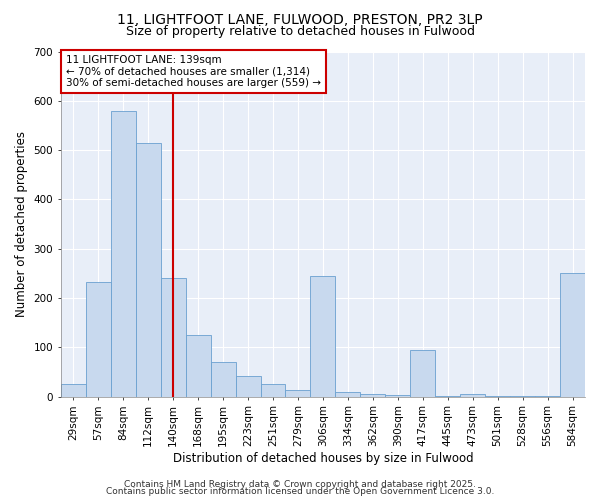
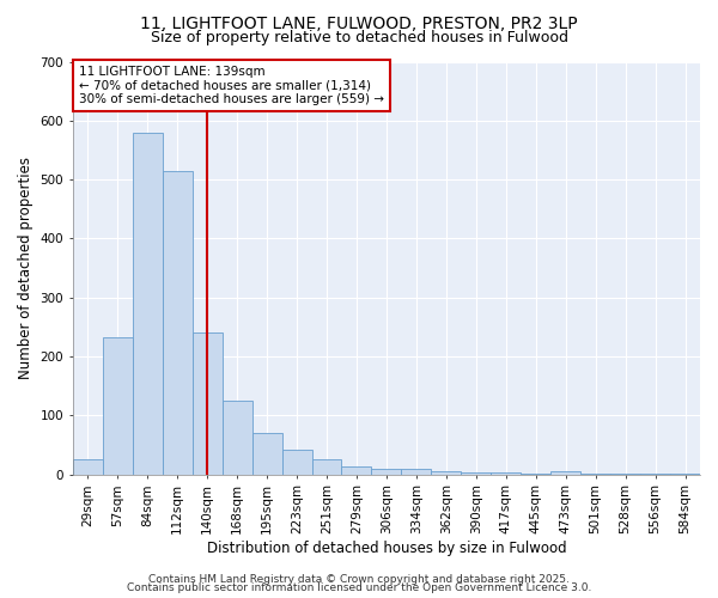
306sqm: 245 -> 9
417sqm: 95 -> 4
584sqm: 250 -> 1
